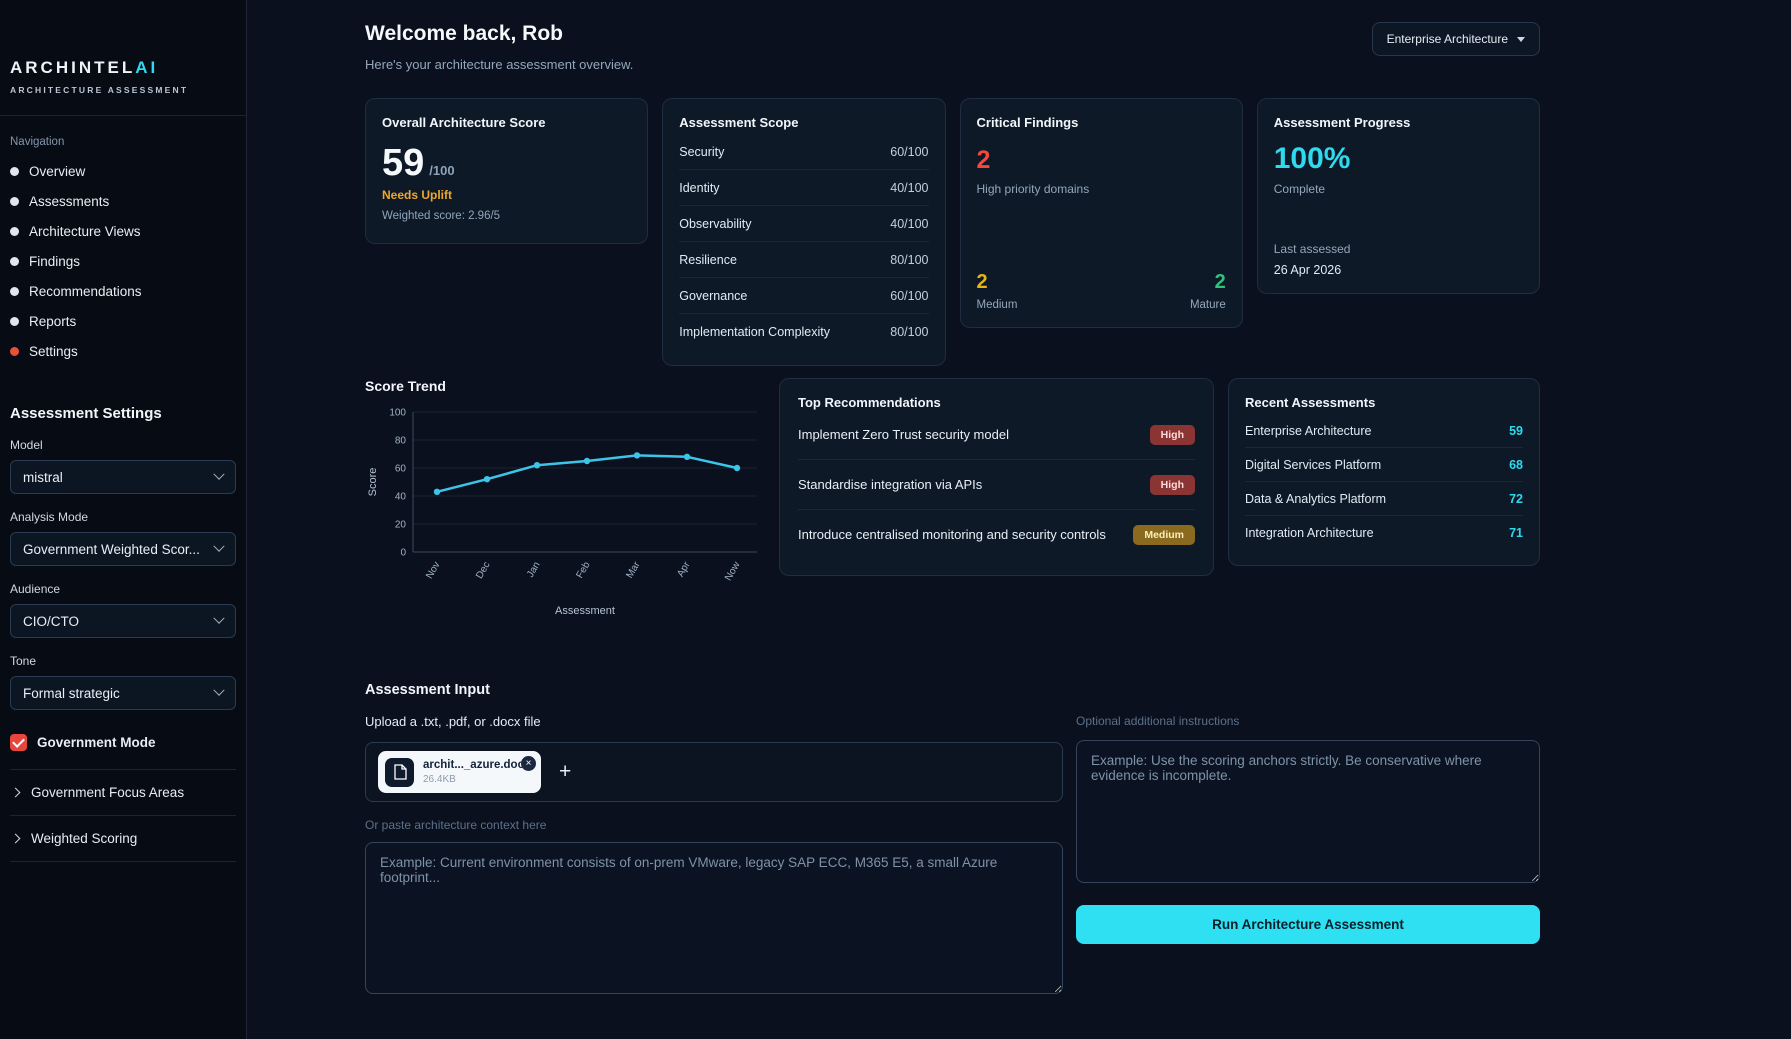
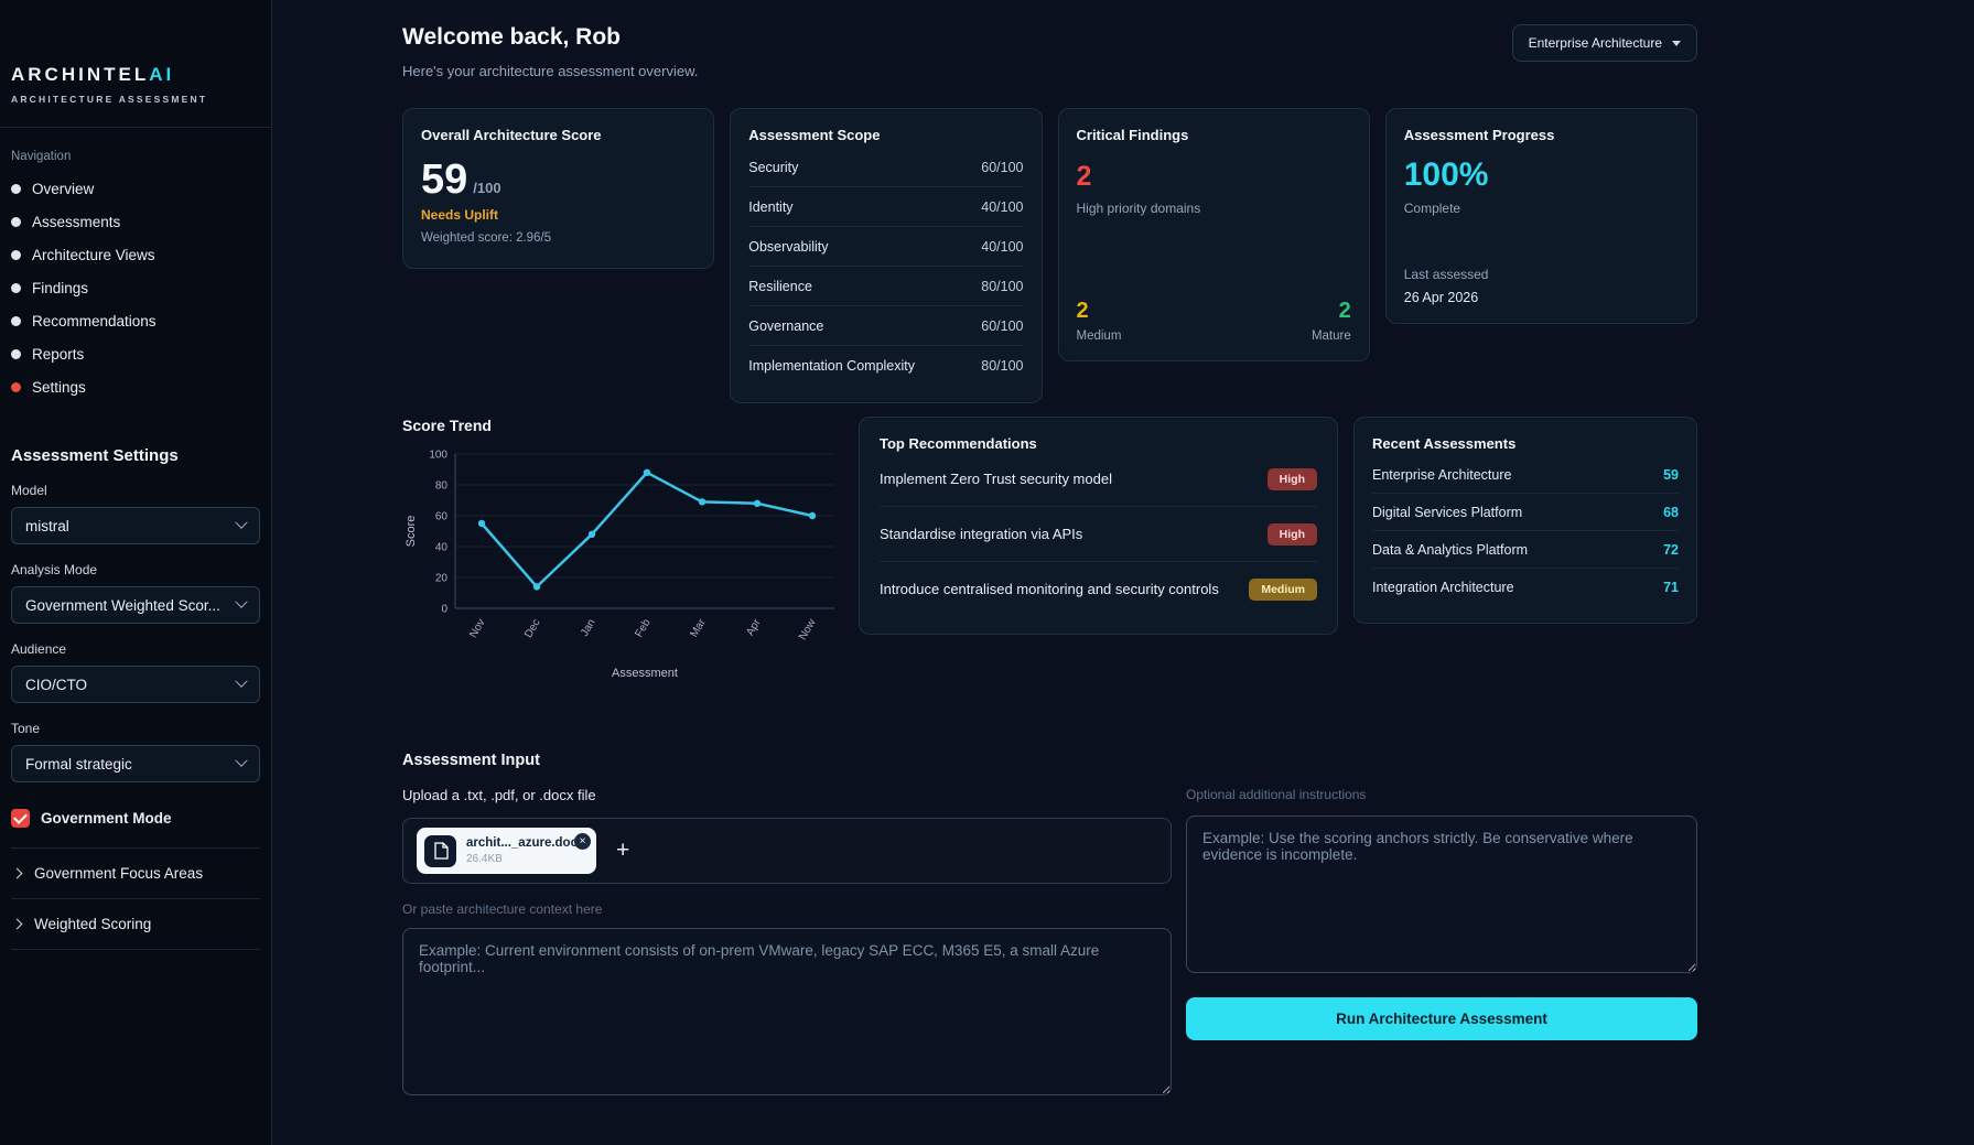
Nov: 43 -> 55
Dec: 52 -> 14
Jan: 62 -> 48
Feb: 65 -> 88
